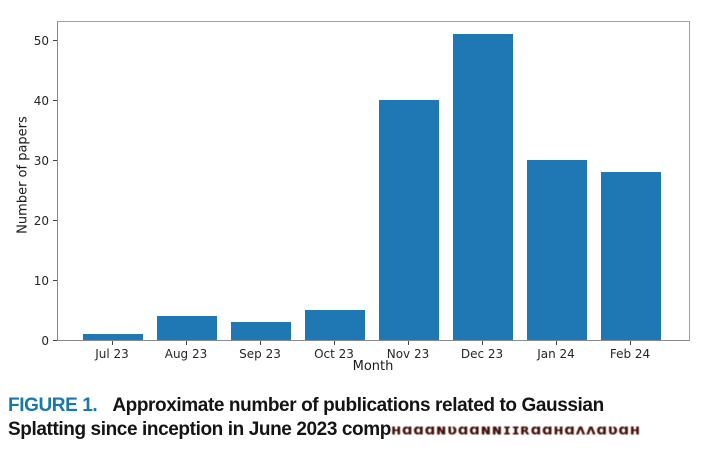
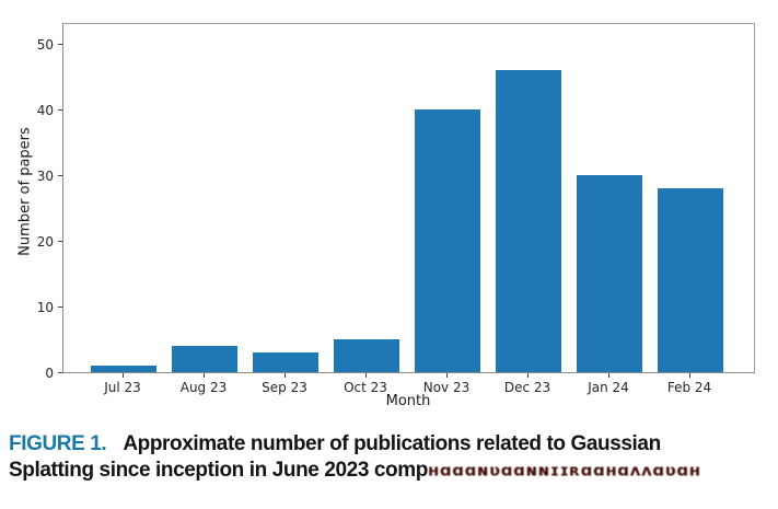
Dec 23: 51 -> 46
